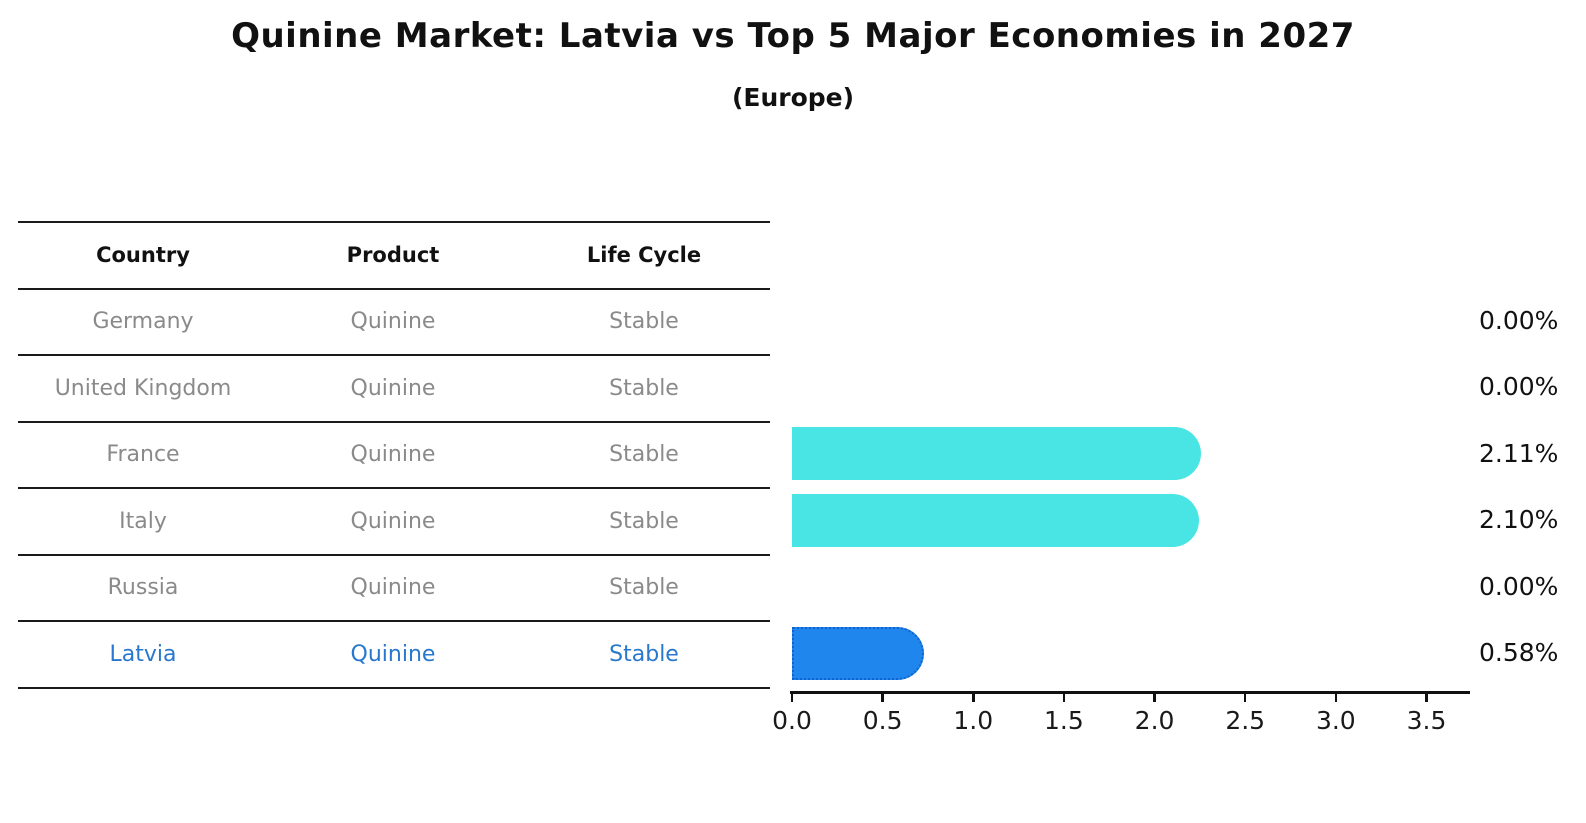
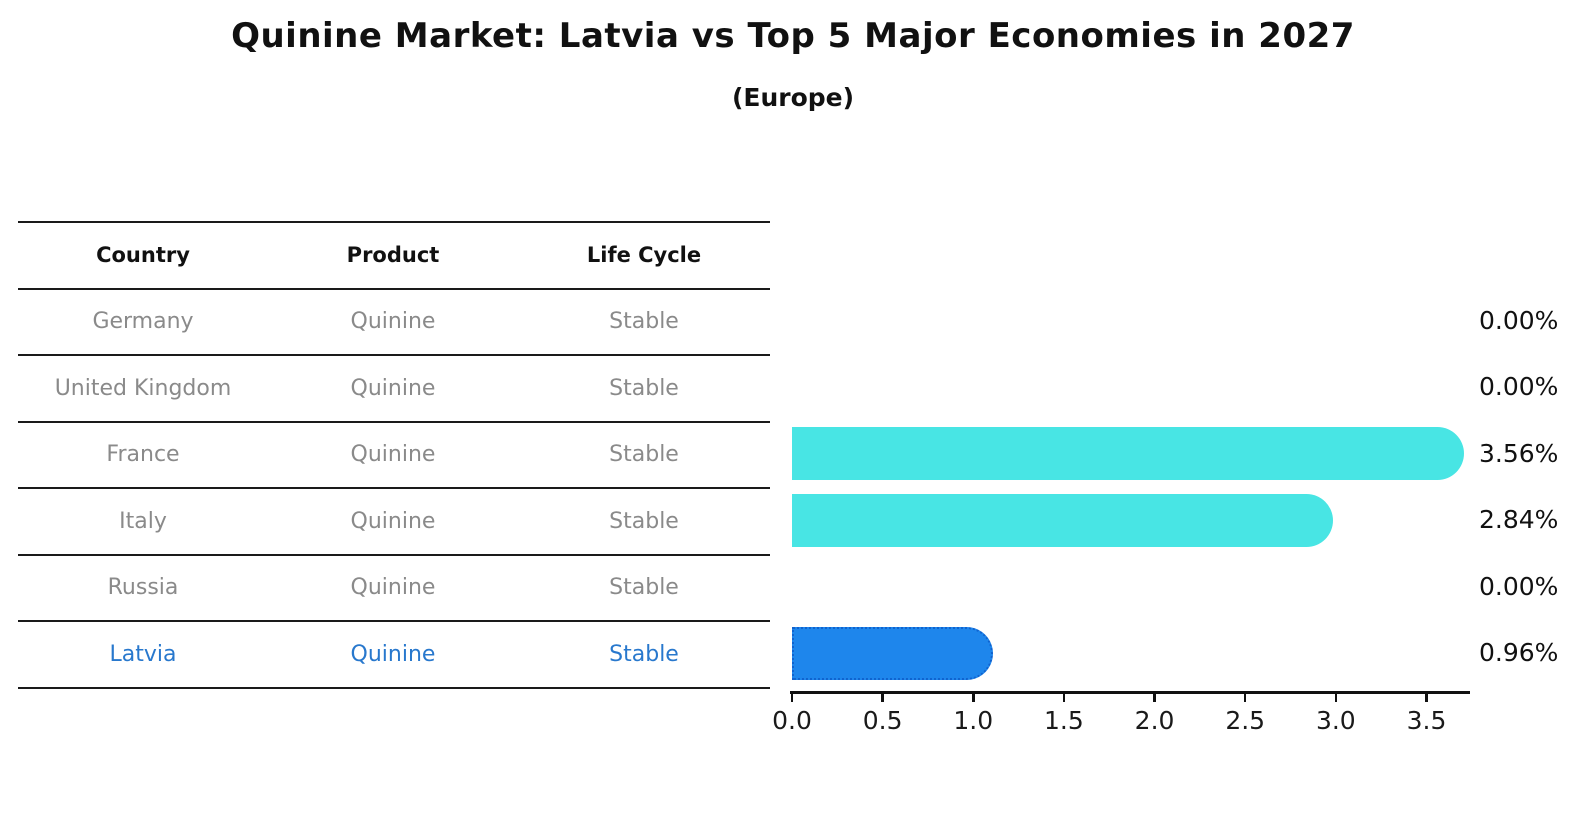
France: 2.11% -> 3.56%
Italy: 2.10% -> 2.84%
Latvia: 0.58% -> 0.96%
